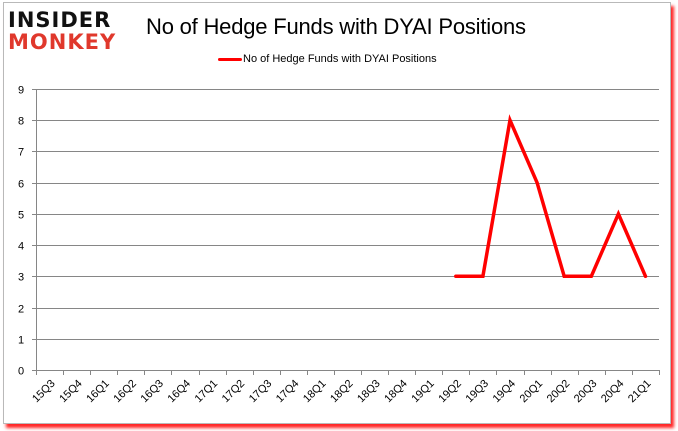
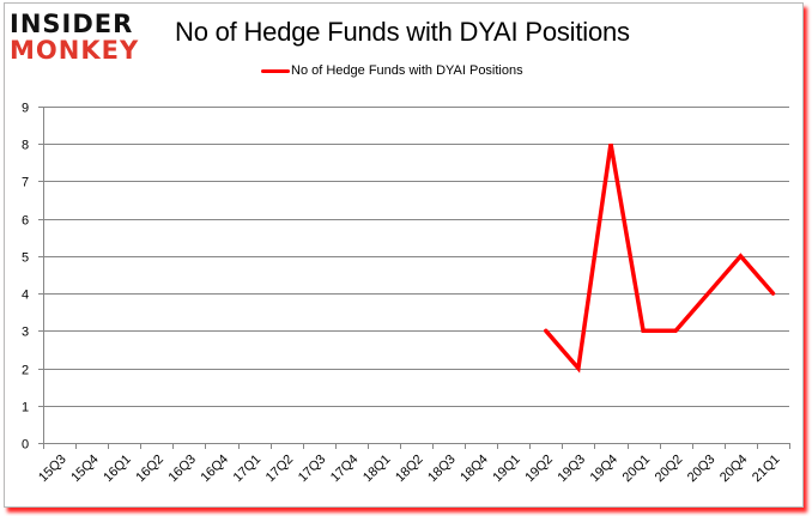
19Q3: 3 -> 2
20Q1: 6 -> 3
20Q3: 3 -> 4
21Q1: 3 -> 4
